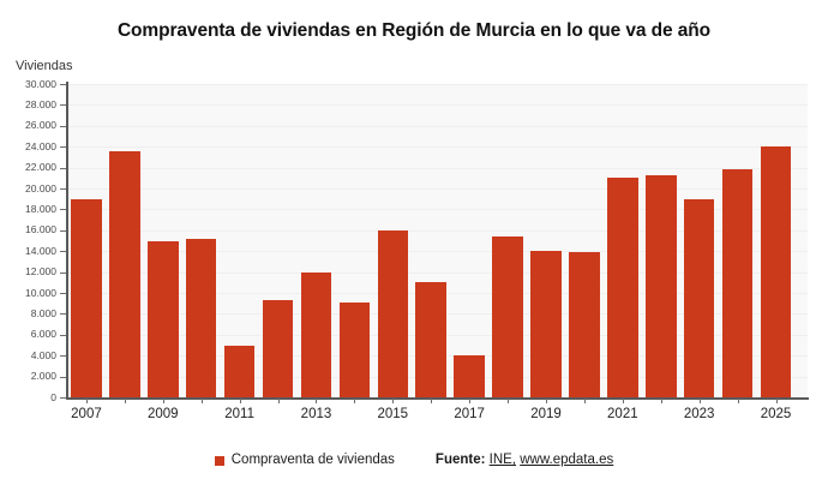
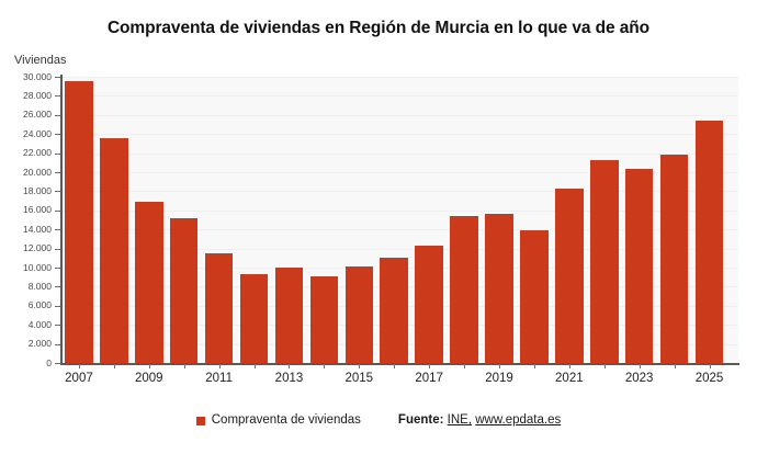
2007: 19000 -> 30000
2009: 15000 -> 17000
2011: 5000 -> 12000
2013: 12000 -> 10000
2015: 16000 -> 10000
2017: 4000 -> 12000
2019: 14000 -> 16000
2021: 21000 -> 18000
2023: 19000 -> 20000
2025: 24000 -> 25000
